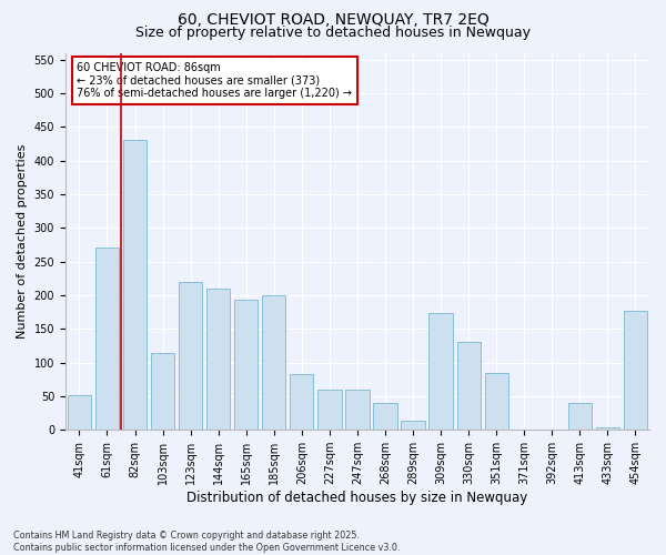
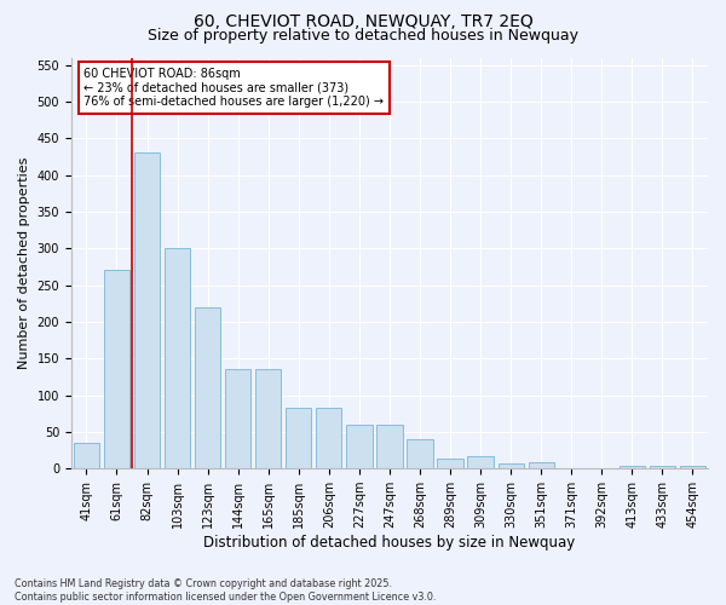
41sqm: 52 -> 35
103sqm: 114 -> 300
144sqm: 210 -> 135
165sqm: 194 -> 135
185sqm: 200 -> 83
309sqm: 174 -> 17
330sqm: 130 -> 7
351sqm: 84 -> 9
413sqm: 40 -> 4
454sqm: 176 -> 3
